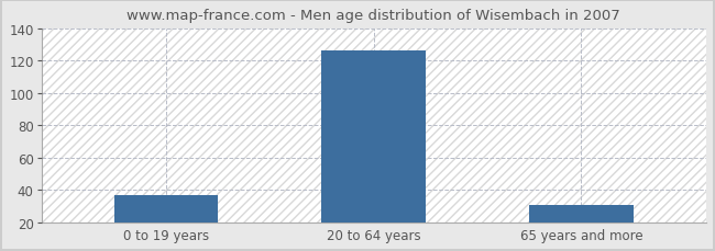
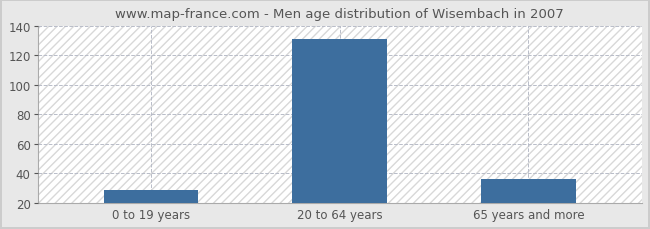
0 to 19 years: 37 -> 29
20 to 64 years: 126 -> 131
65 years and more: 31 -> 36
